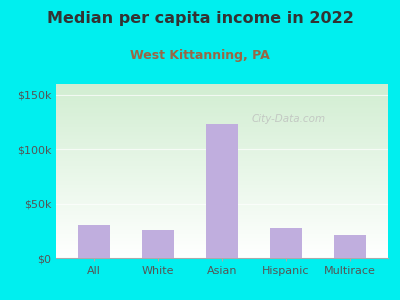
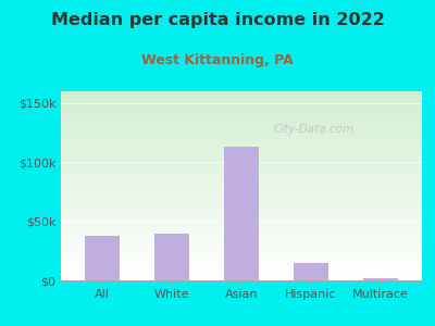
All: $30k -> $38k
White: $26k -> $40k
Asian: $123k -> $113k
Hispanic: $28k -> $15k
Multirace: $21k -> $2k
